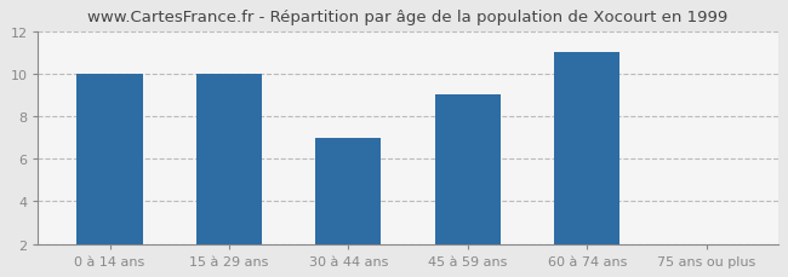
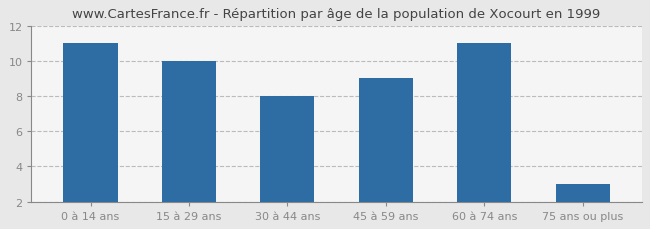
0 à 14 ans: 10 -> 11
30 à 44 ans: 7 -> 8
75 ans ou plus: 2 -> 3
